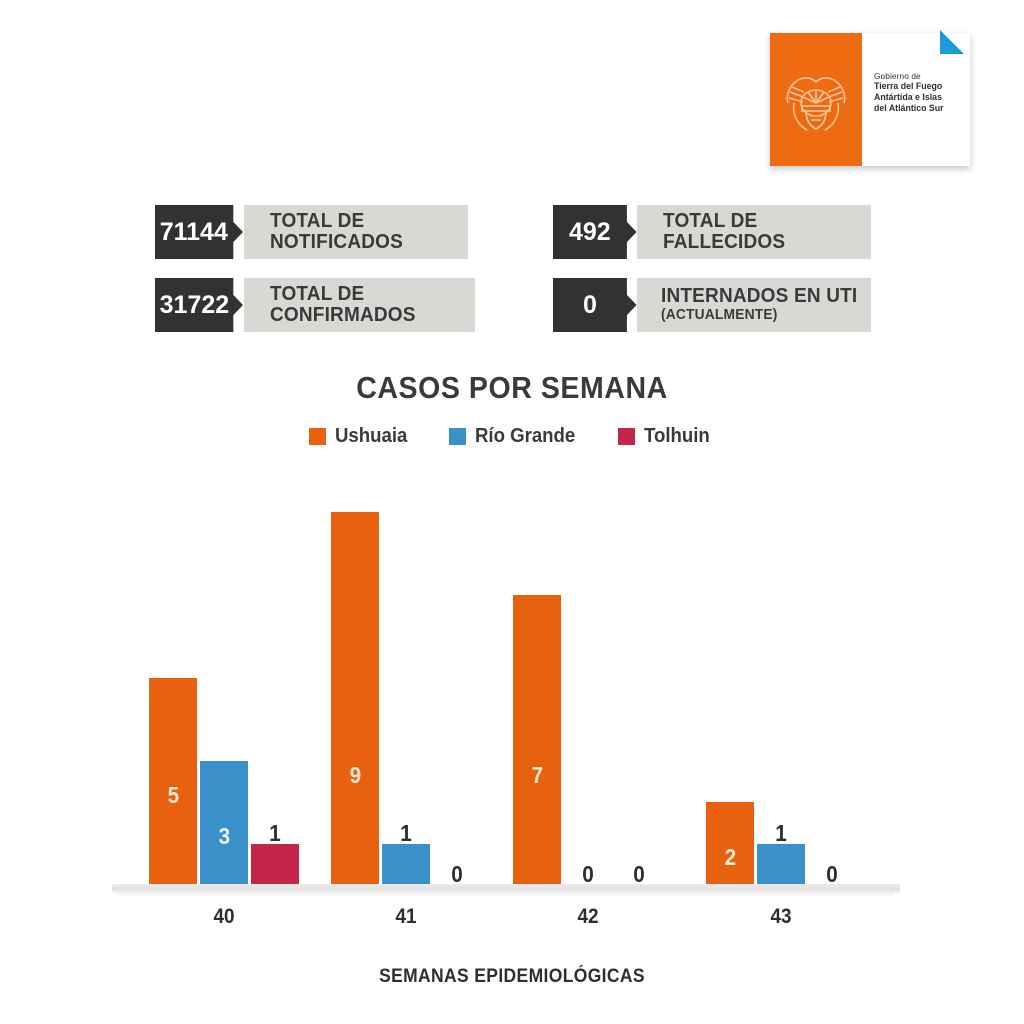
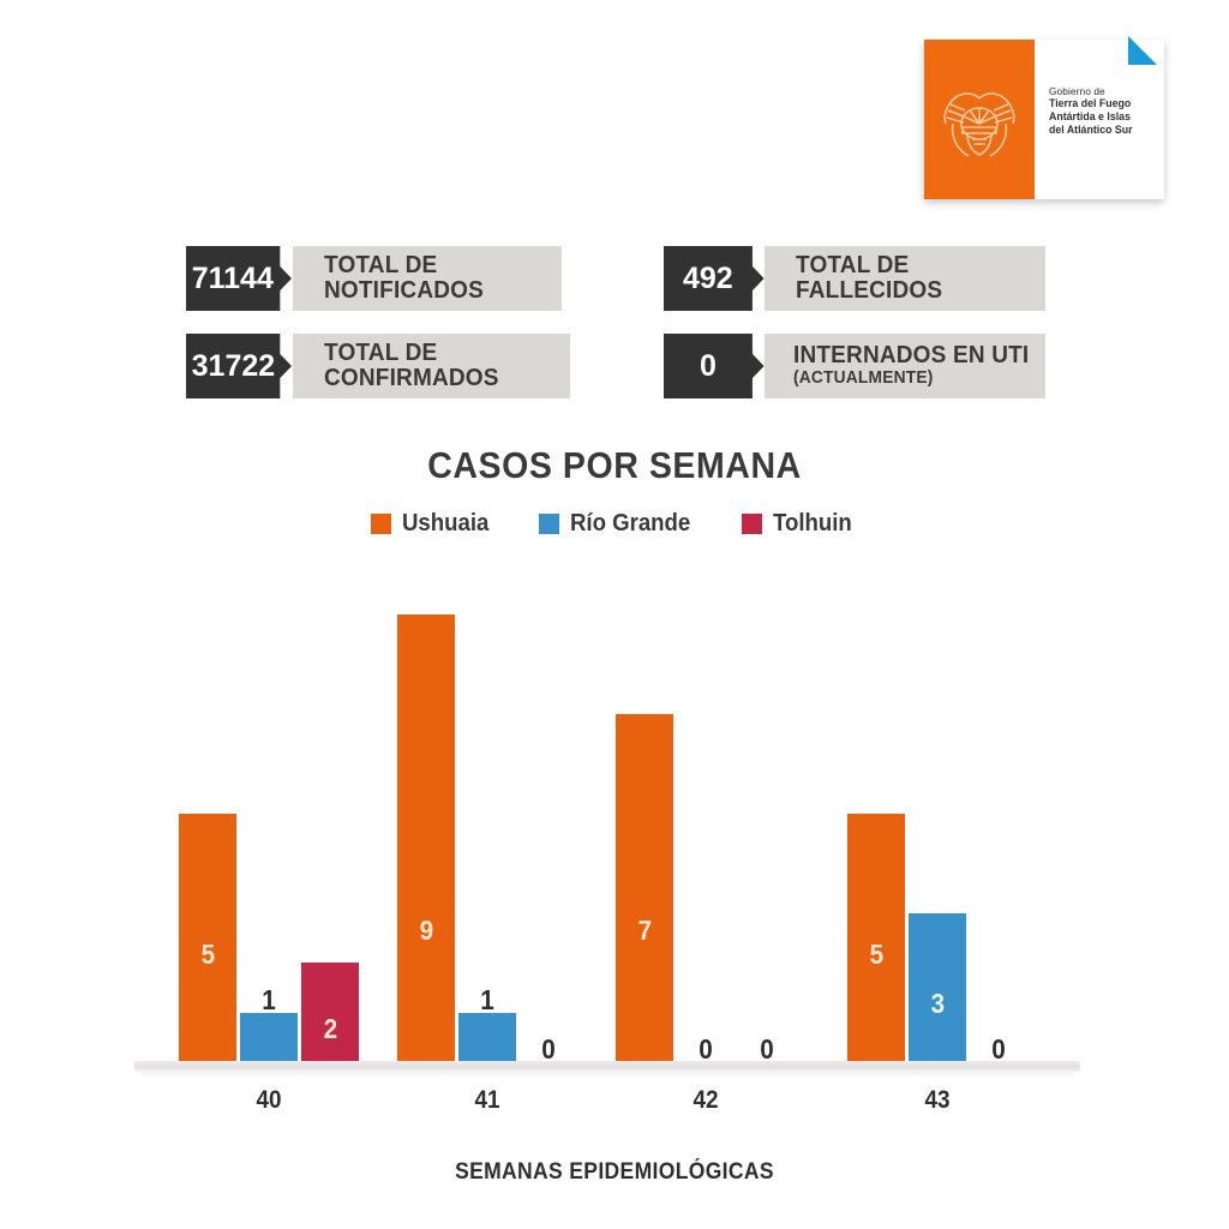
Río Grande/40: 3 -> 1
Tolhuin/40: 1 -> 2
Ushuaia/43: 2 -> 5
Río Grande/43: 1 -> 3
